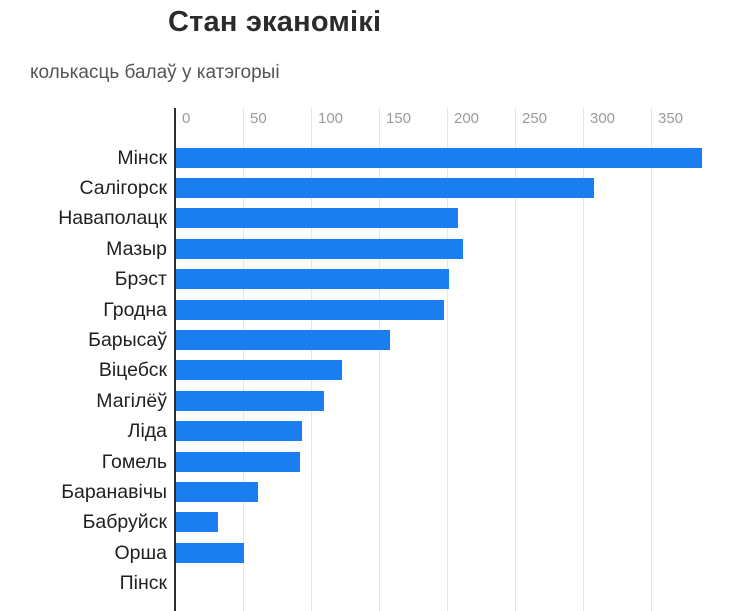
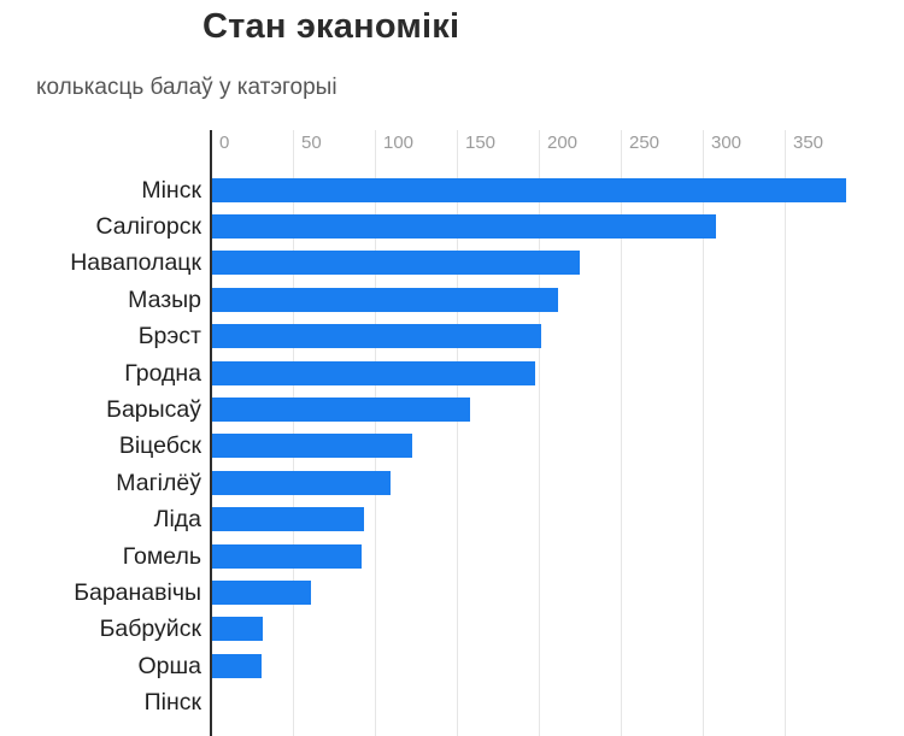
Наваполацк: 207 -> 224
Орша: 50 -> 30
